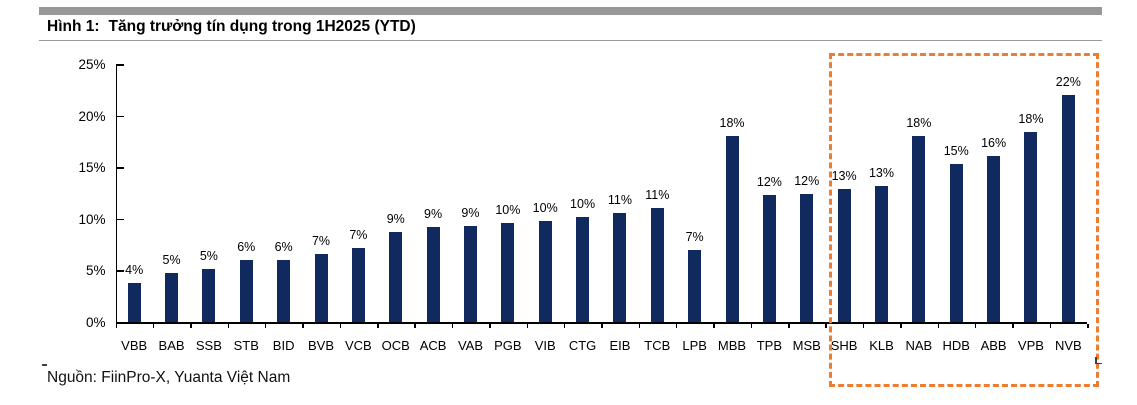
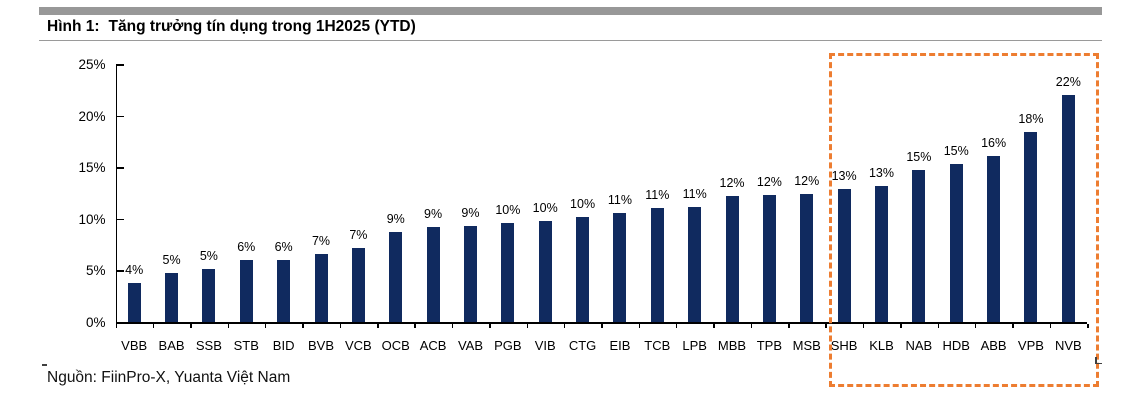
LPB: 7% -> 11%
MBB: 18% -> 12%
NAB: 18% -> 15%
